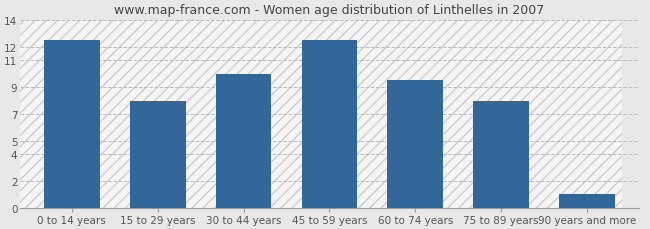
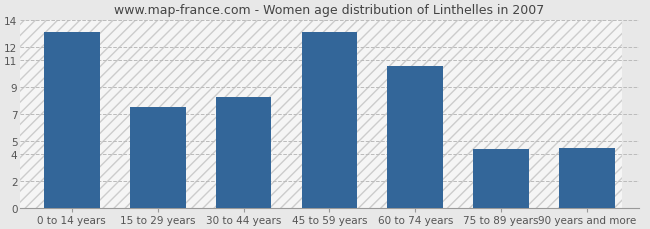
0 to 14 years: 12.5 -> 13.1
15 to 29 years: 8.0 -> 7.5
30 to 44 years: 10.0 -> 8.3
45 to 59 years: 12.5 -> 13.1
60 to 74 years: 9.5 -> 10.6
75 to 89 years: 8.0 -> 4.4
90 years and more: 1.0 -> 4.5
